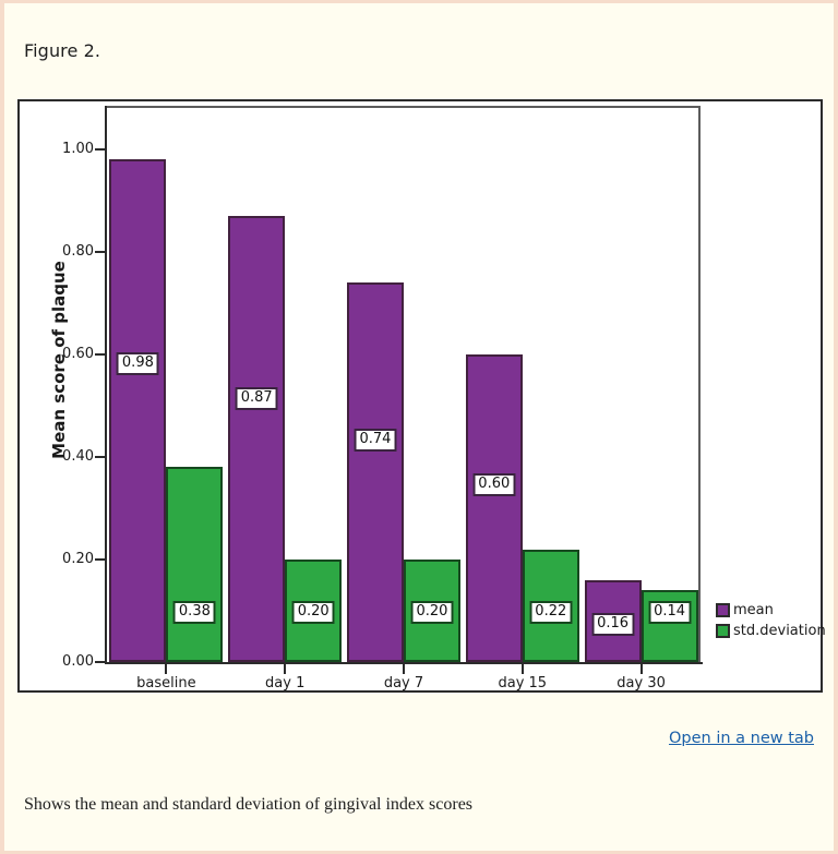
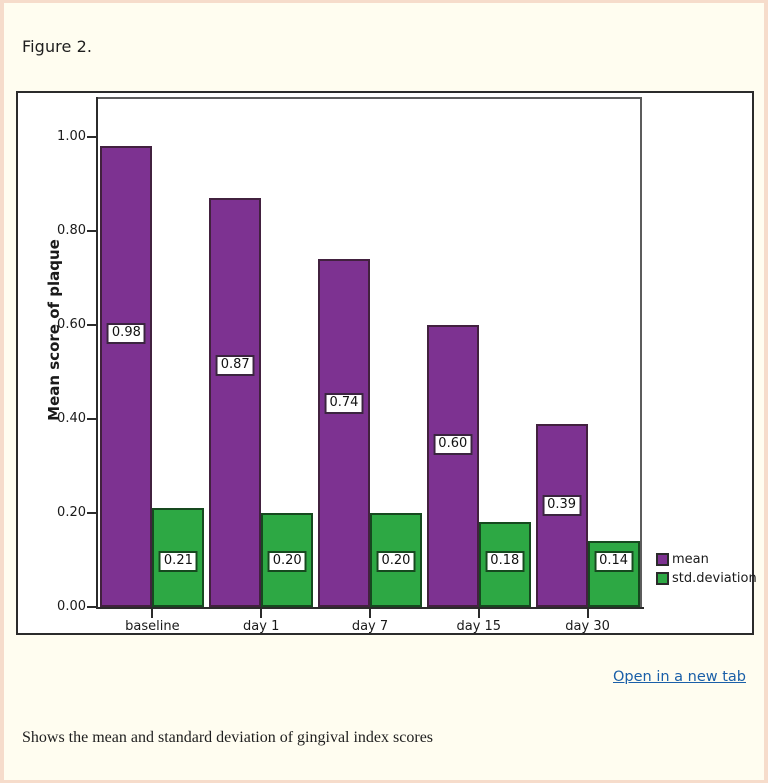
std.deviation/baseline: 0.38 -> 0.21
std.deviation/day 15: 0.22 -> 0.18
mean/day 30: 0.16 -> 0.39
